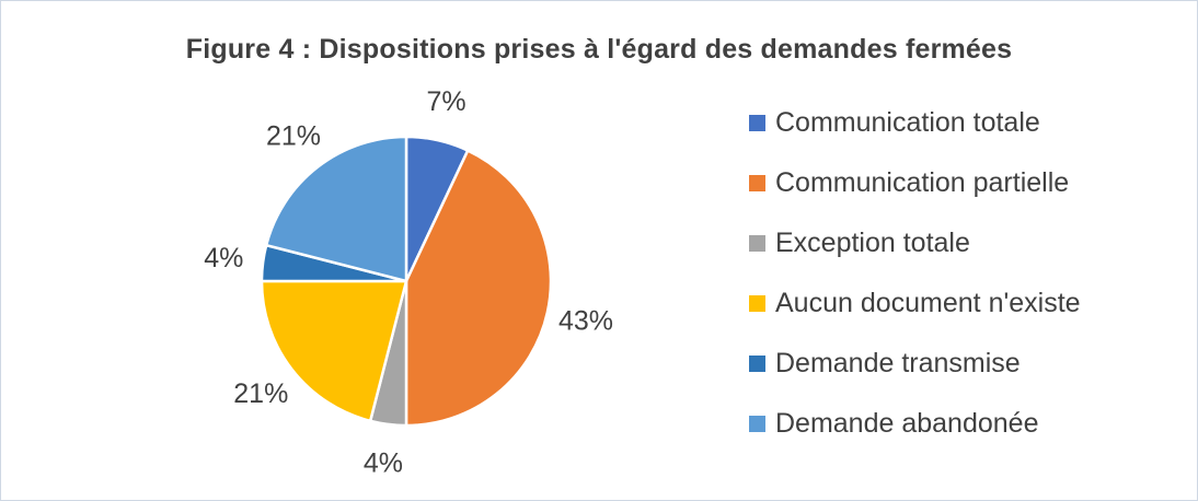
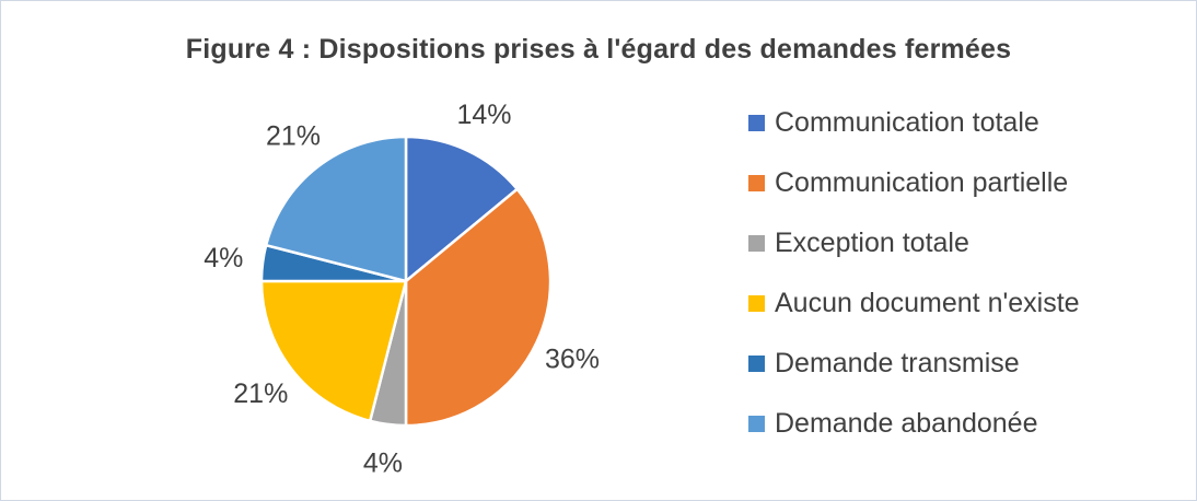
Communication totale: 7% -> 14%
Communication partielle: 43% -> 36%
